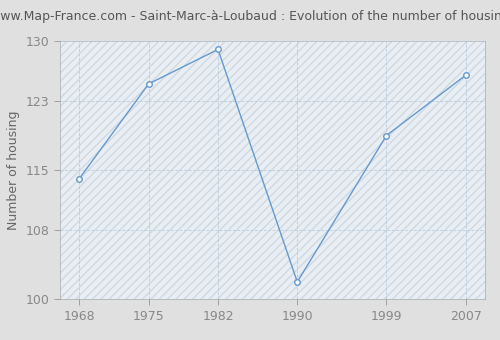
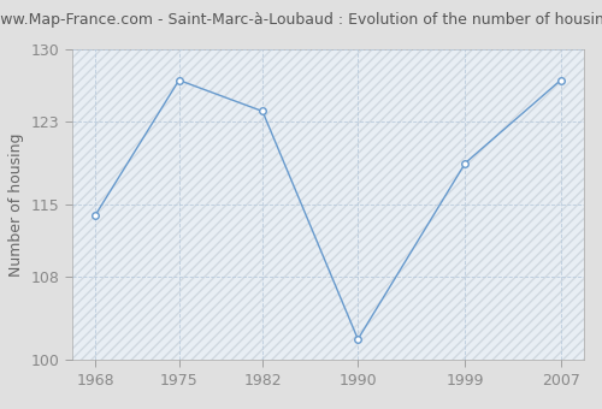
1975: 125 -> 127
1982: 129 -> 124
2007: 126 -> 127
